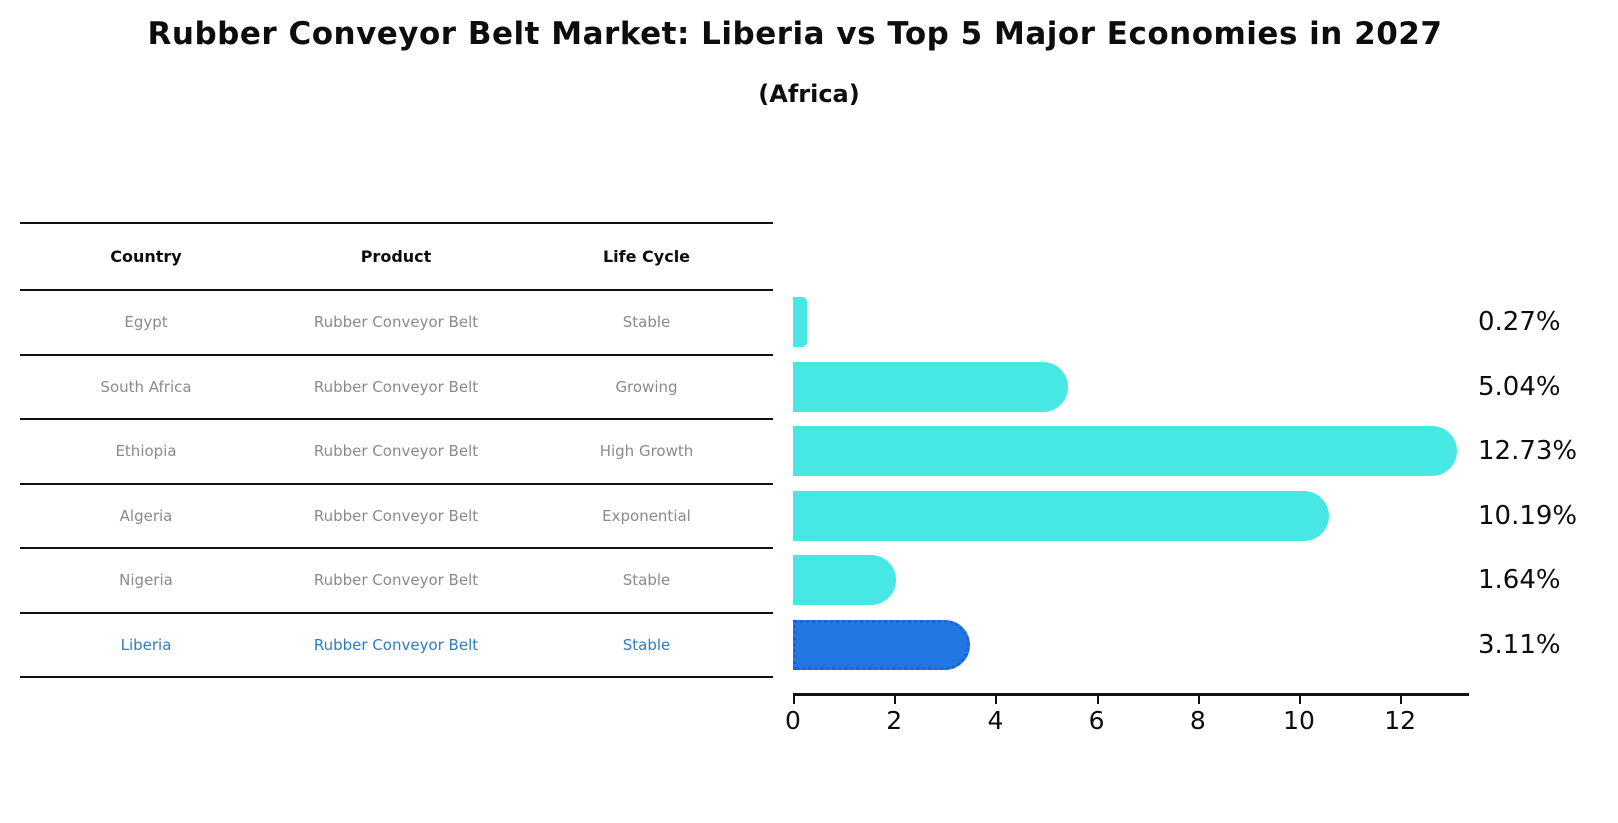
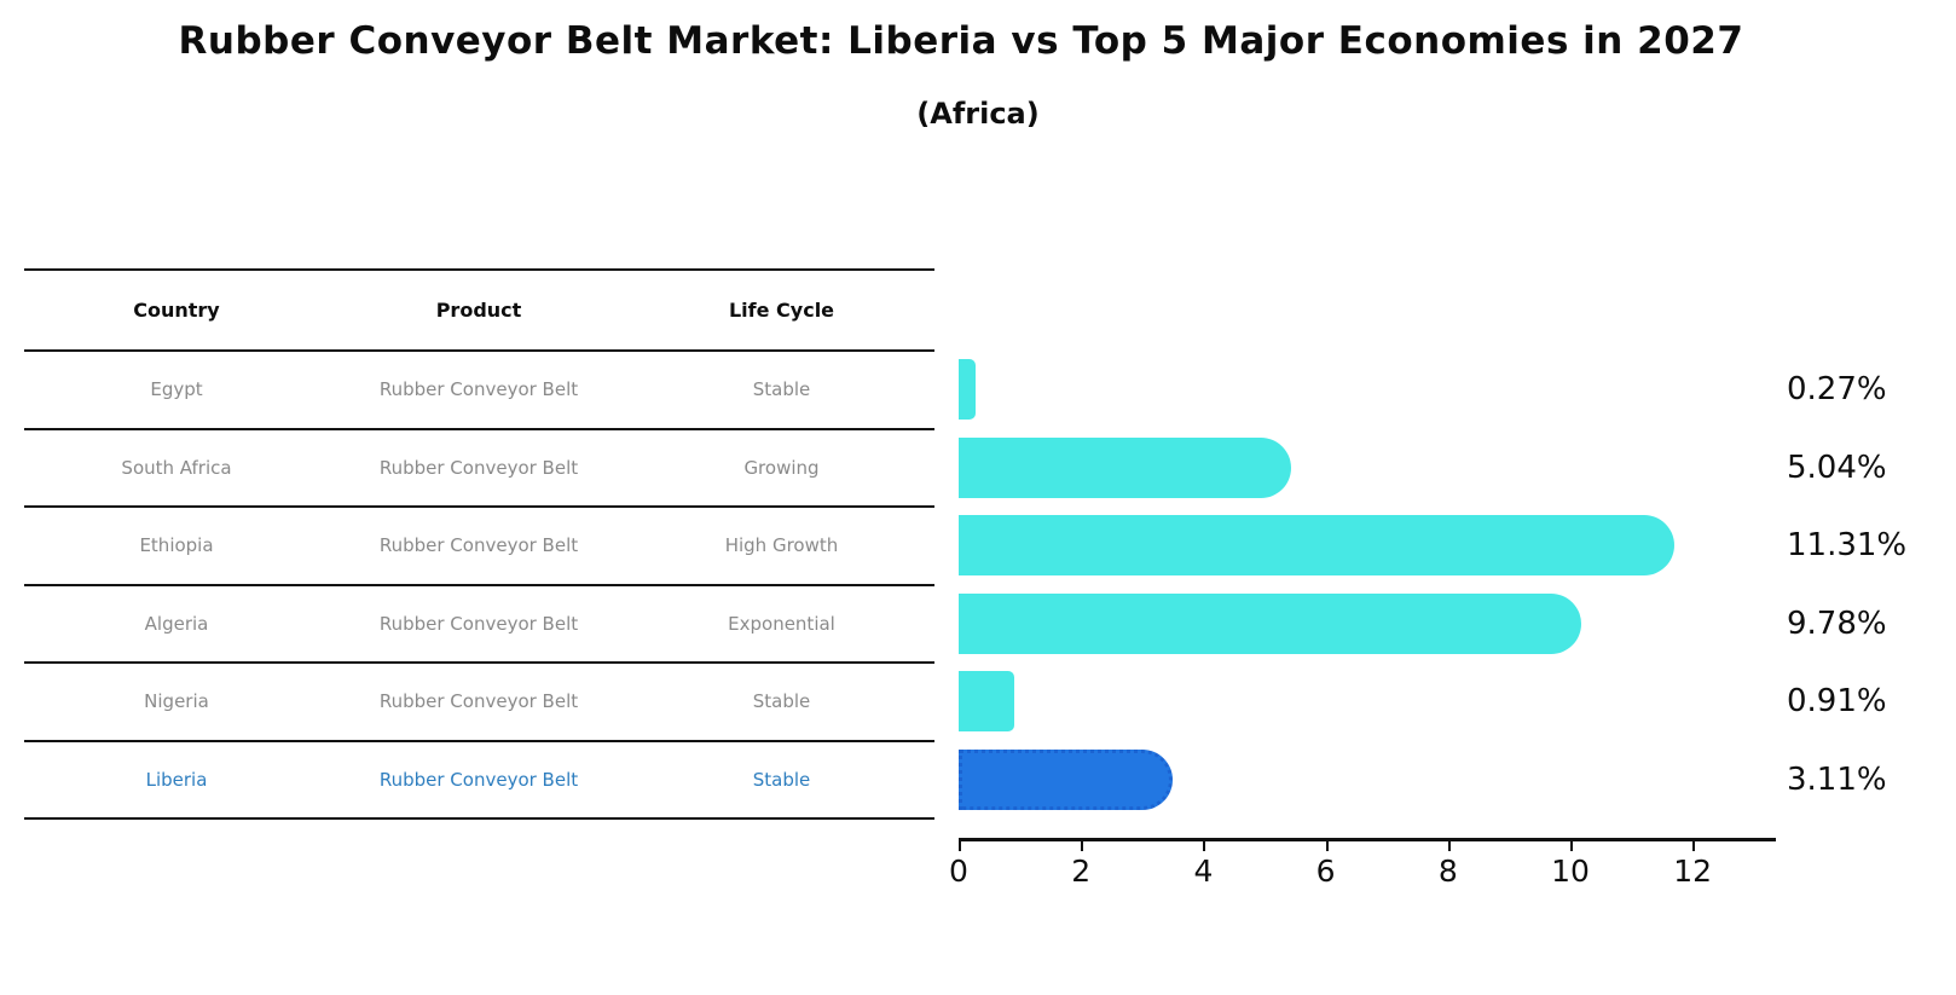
Ethiopia: 12.73% -> 11.31%
Algeria: 10.19% -> 9.78%
Nigeria: 1.64% -> 0.91%
